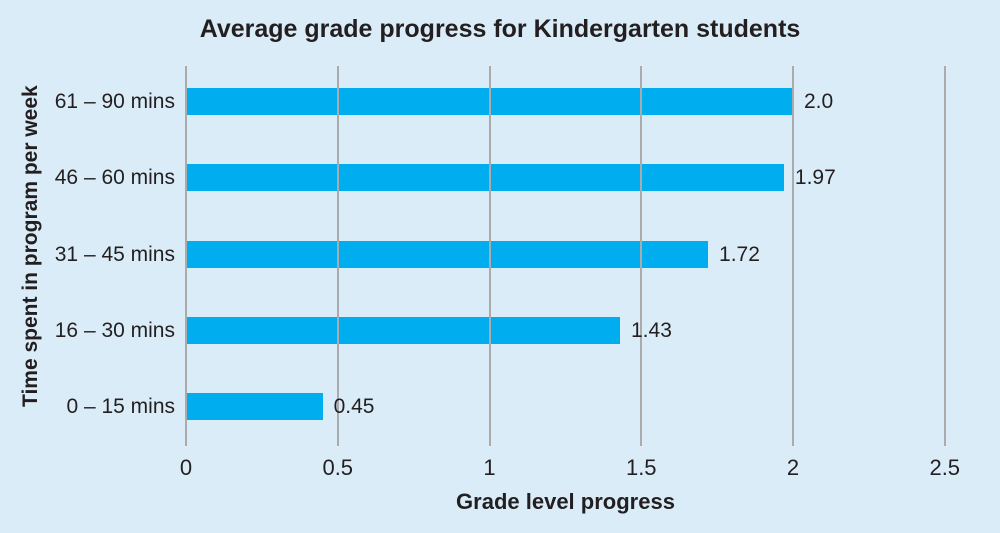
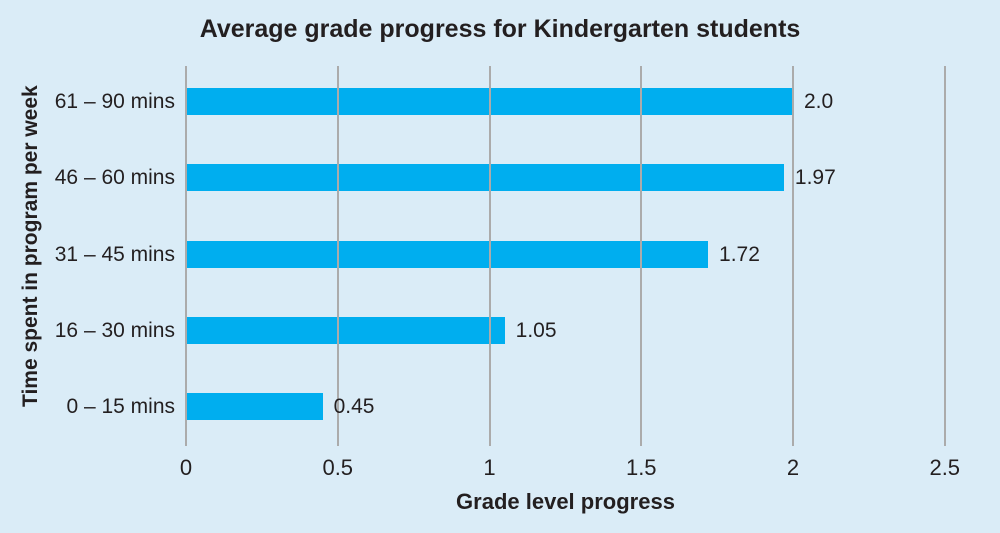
16 – 30 mins: 1.43 -> 1.05
